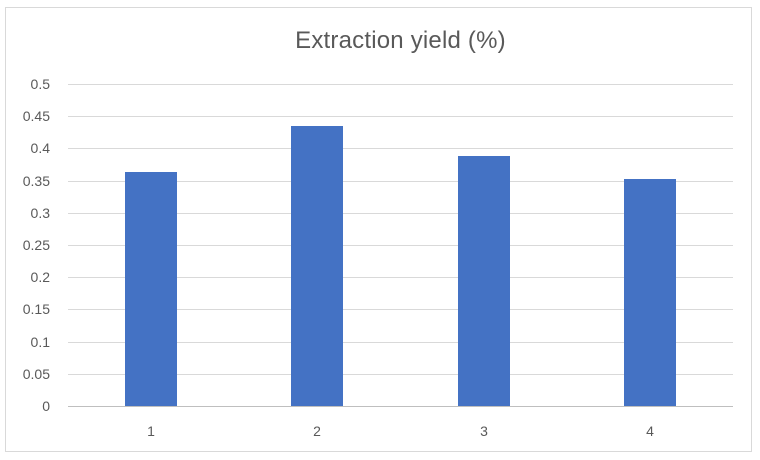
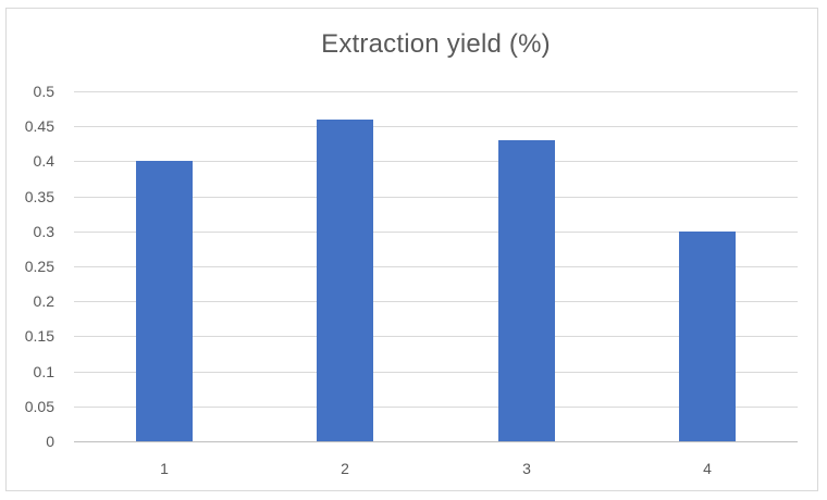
1: 0.36 -> 0.40
2: 0.43 -> 0.46
3: 0.39 -> 0.43
4: 0.35 -> 0.30
